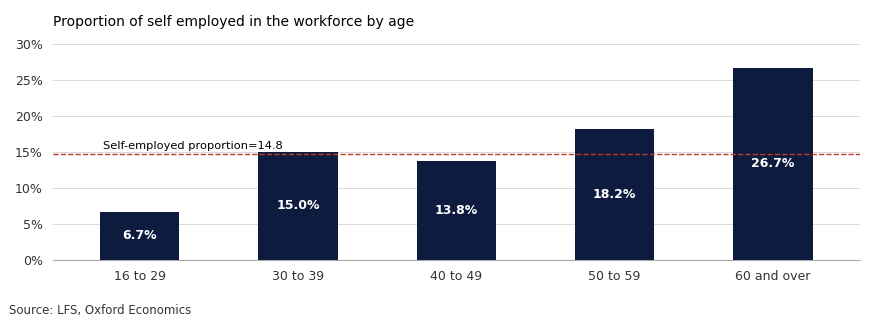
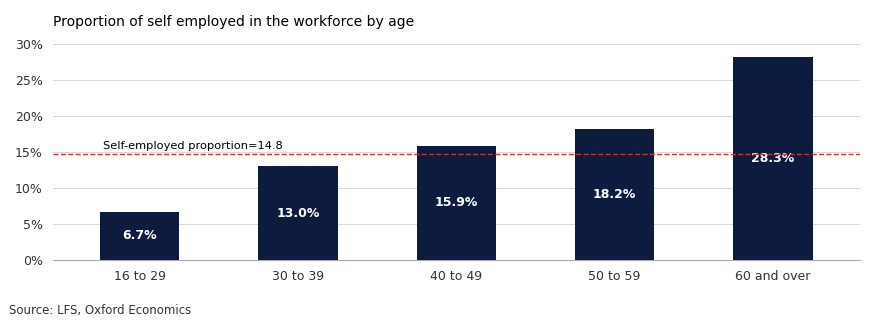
30 to 39: 15.0% -> 13.0%
40 to 49: 13.8% -> 15.9%
60 and over: 26.7% -> 28.3%
